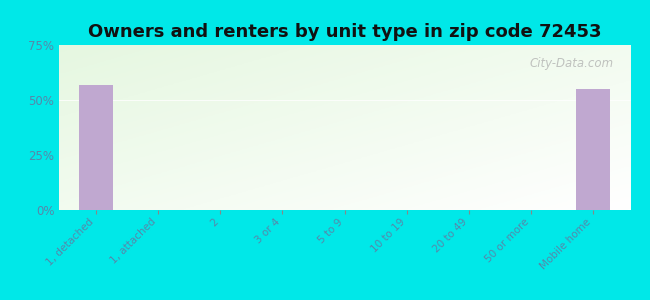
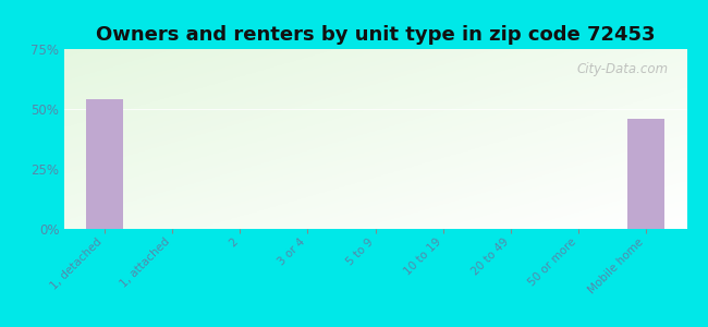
1, detached: 57% -> 54%
Mobile home: 55% -> 46%
